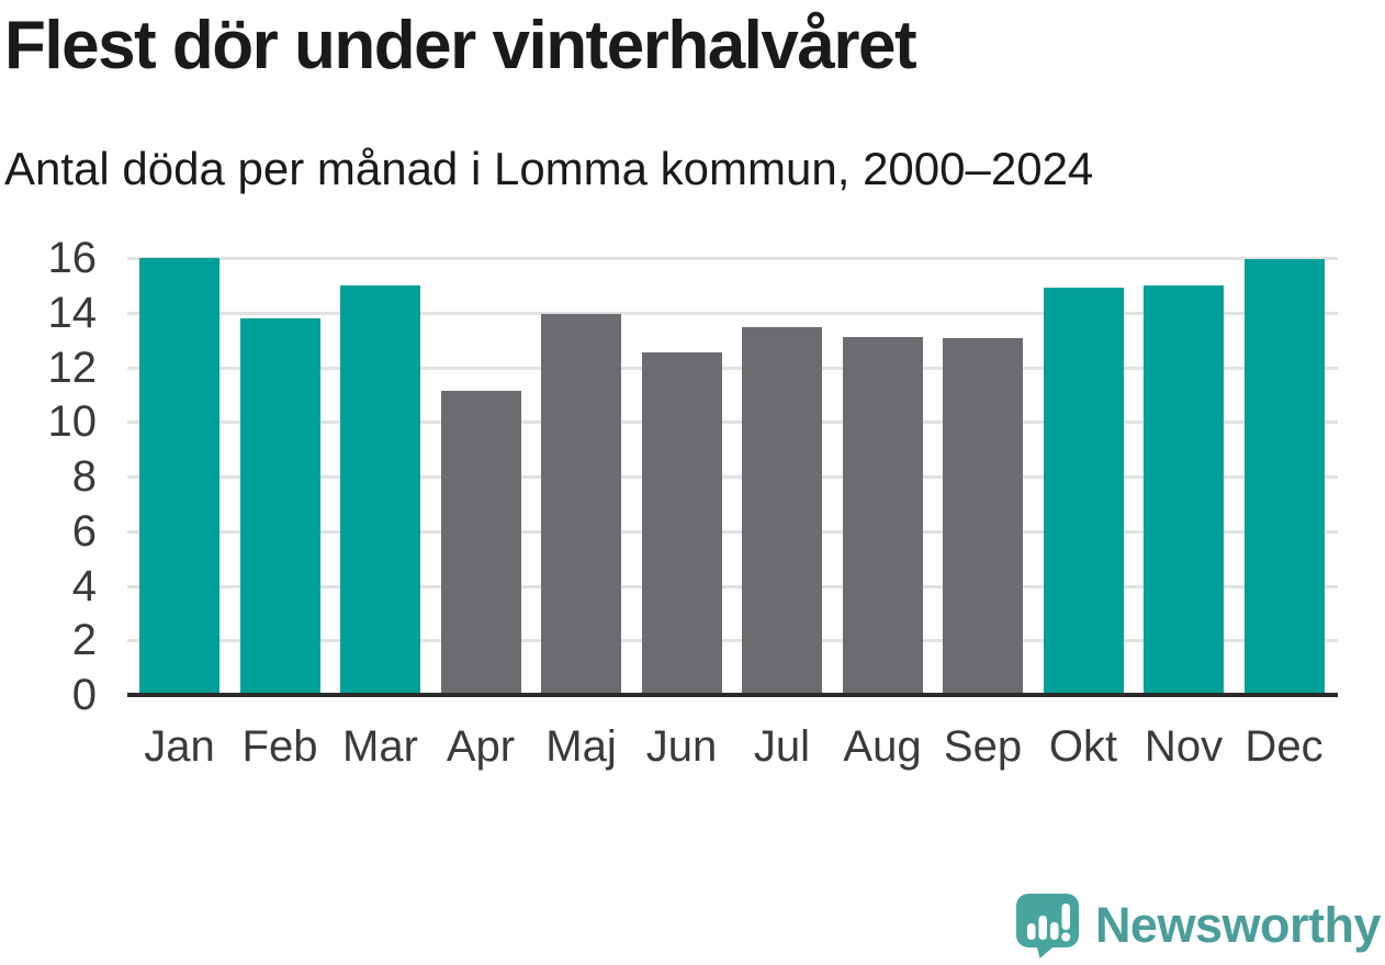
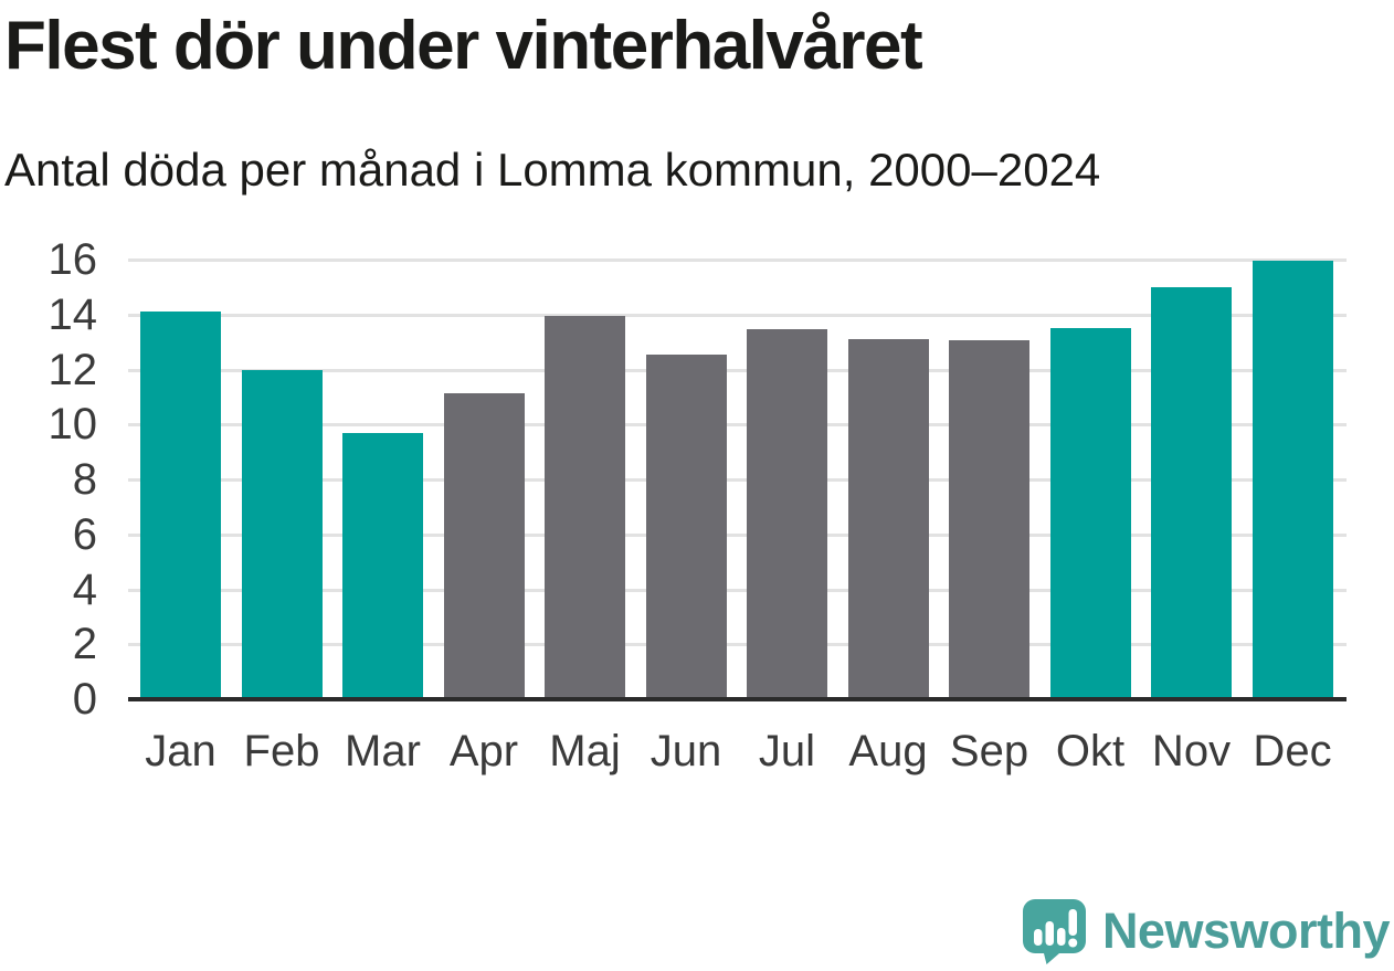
Jan: 16.0 -> 14.1
Feb: 13.8 -> 12.0
Mar: 15.0 -> 9.7
Okt: 14.9 -> 13.5
